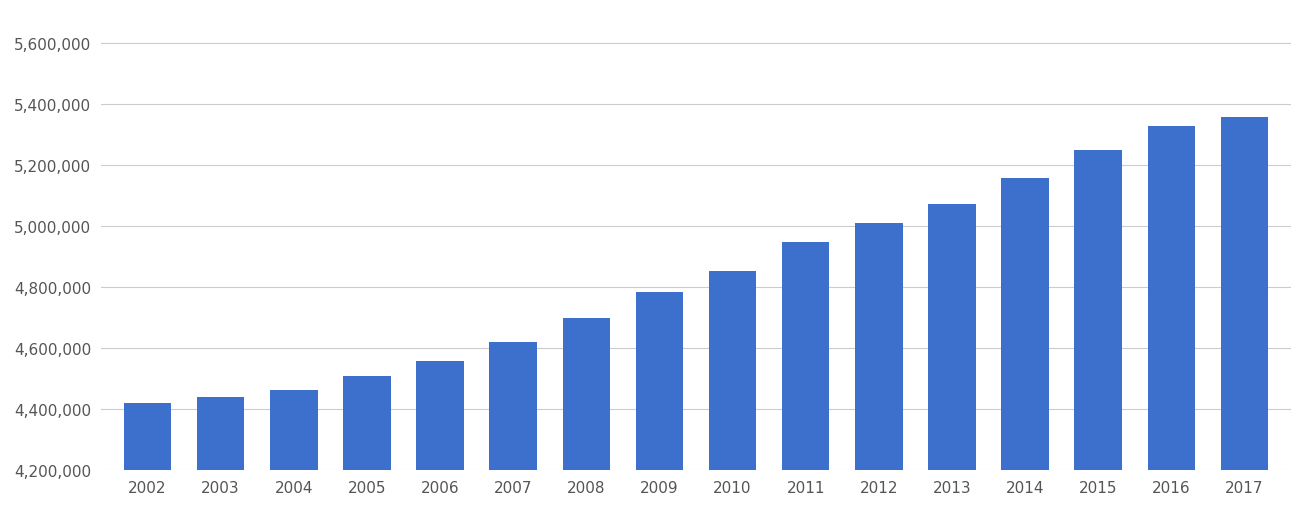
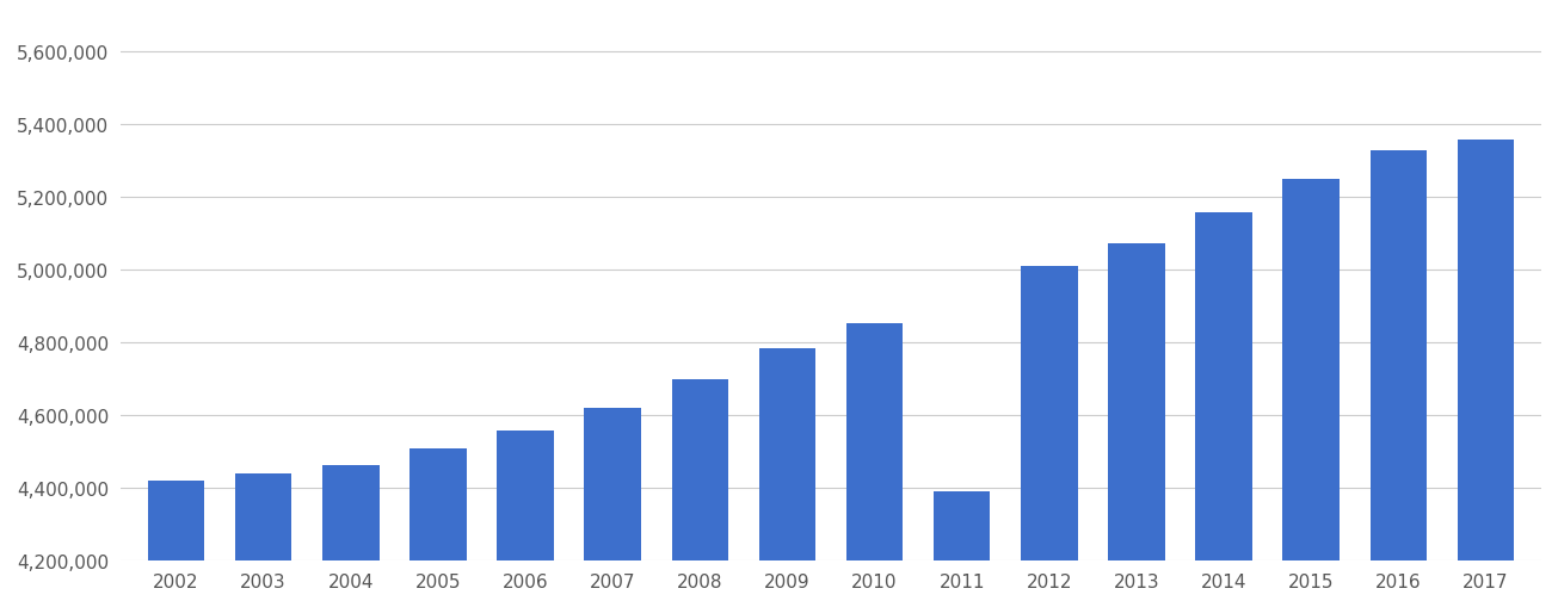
2011: 4,950,000 -> 4,390,000
